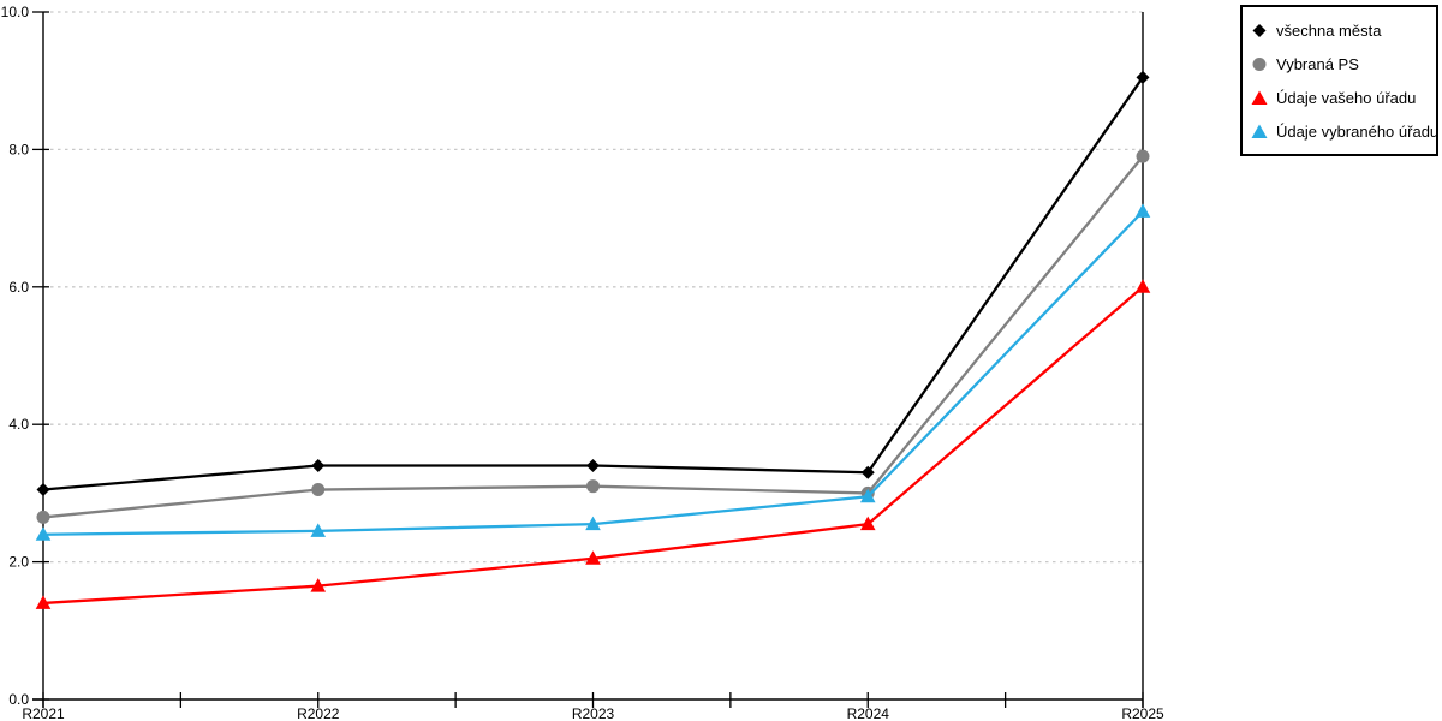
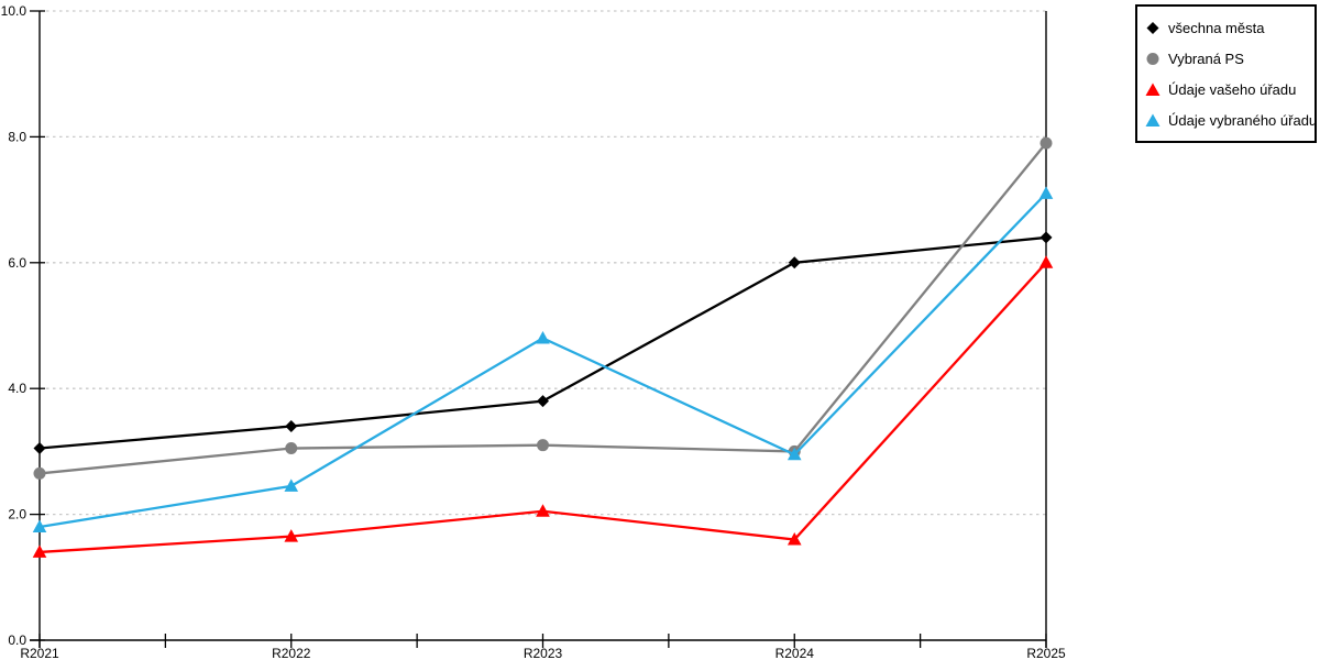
Údaje vybraného úřadu/R2021: 2.4 -> 1.8
všechna města/R2023: 3.4 -> 3.8
Údaje vybraného úřadu/R2023: 2.5 -> 4.8
všechna města/R2024: 3.3 -> 6.0
Údaje vašeho úřadu/R2024: 2.5 -> 1.6
všechna města/R2025: 9.1 -> 6.4
